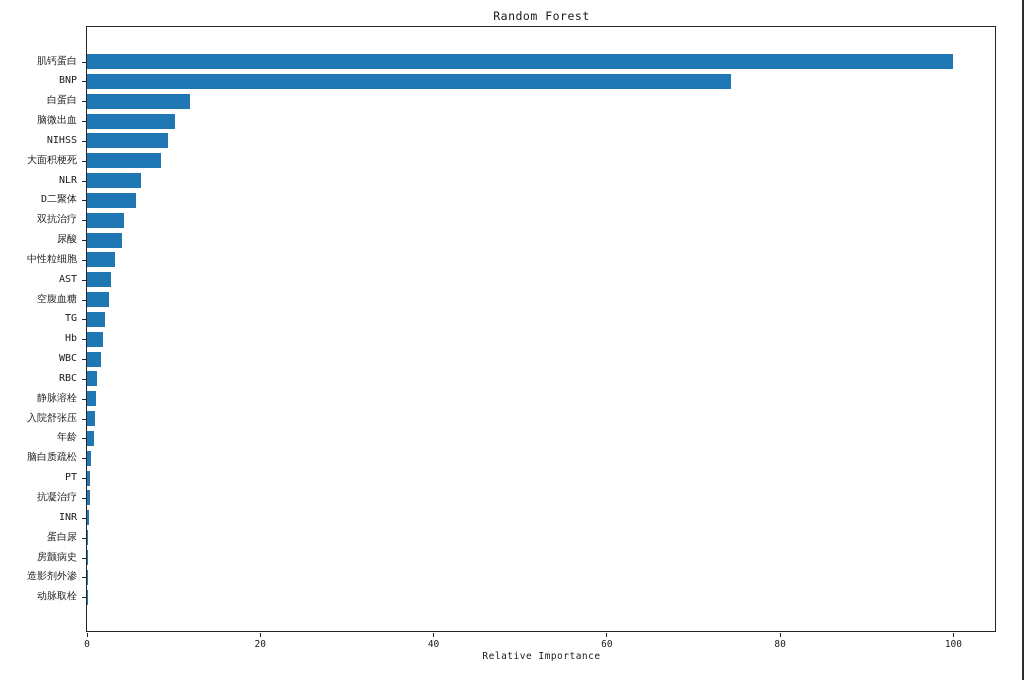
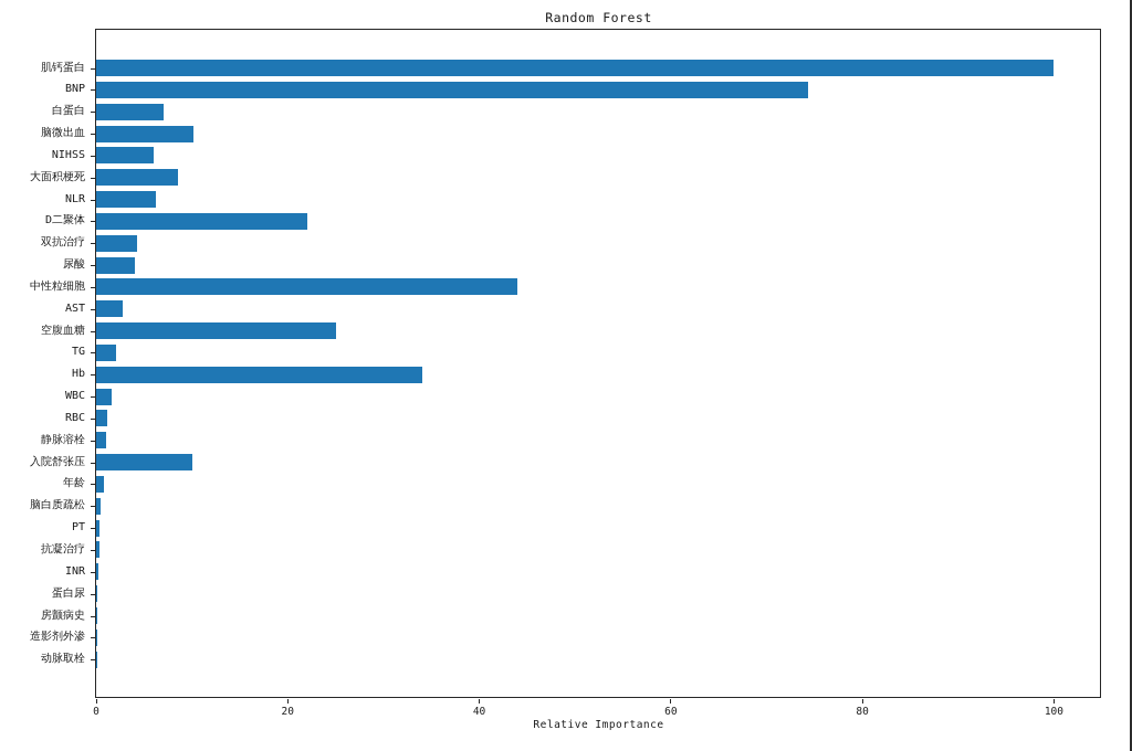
白蛋白: 12 -> 7
NIHSS: 9 -> 6
D二聚体: 6 -> 22
中性粒细胞: 3 -> 44
空腹血糖: 2 -> 25
Hb: 2 -> 34
入院舒张压: 1 -> 10
